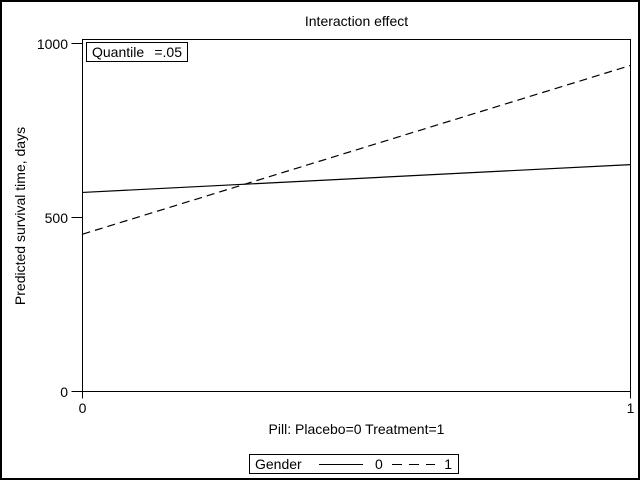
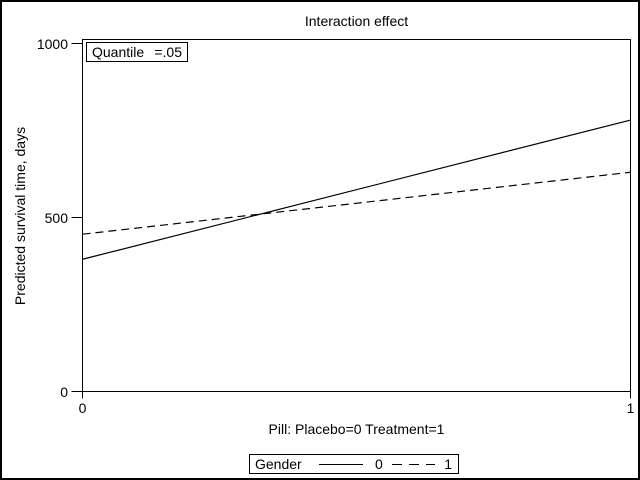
0/0: 570 -> 380
0/1: 650 -> 780
1/1: 940 -> 630
